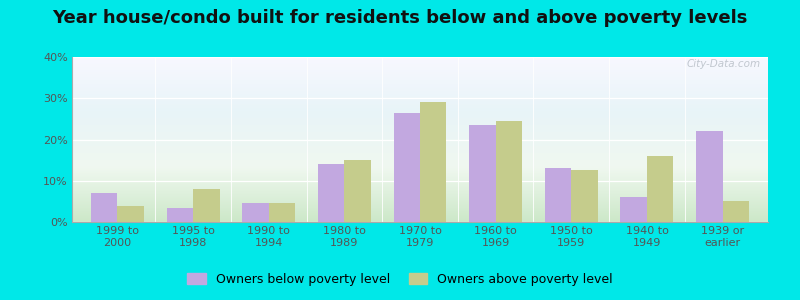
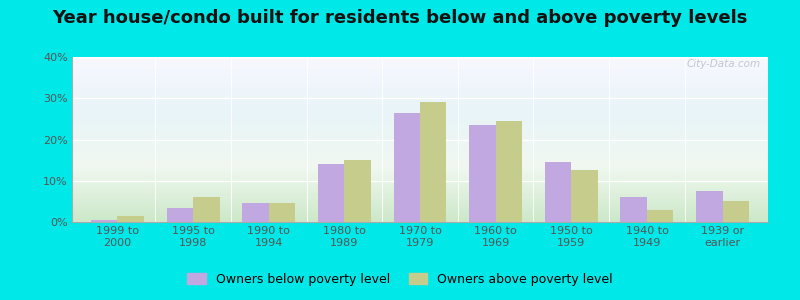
Owners below poverty level/1999 to 2000: 7.0% -> 0.5%
Owners above poverty level/1999 to 2000: 4.0% -> 1.5%
Owners above poverty level/1995 to 1998: 8.0% -> 6.0%
Owners below poverty level/1950 to 1959: 13.0% -> 14.5%
Owners above poverty level/1940 to 1949: 16.0% -> 3.0%
Owners below poverty level/1939 or earlier: 22.0% -> 7.5%
